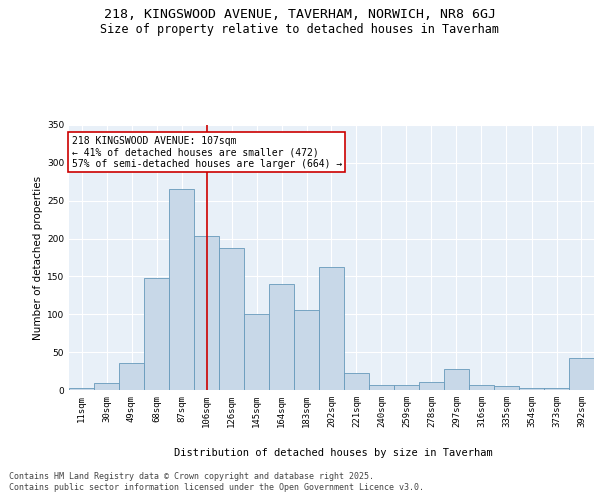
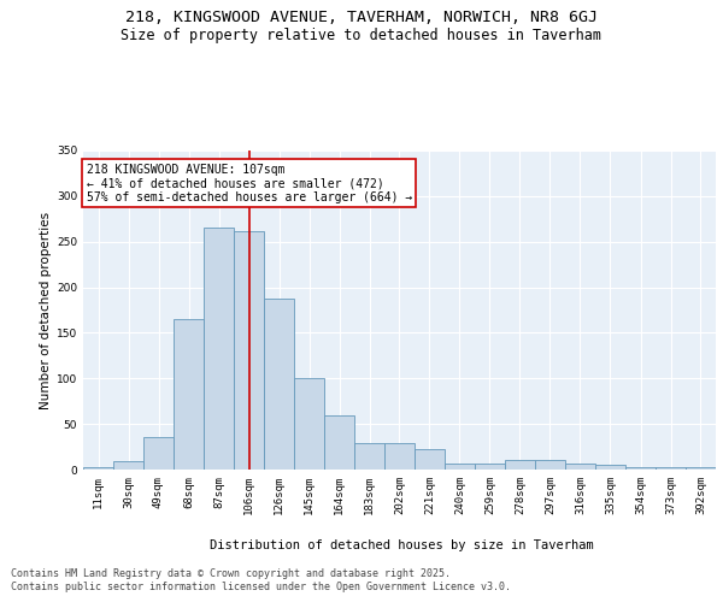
68sqm: 148 -> 165
106sqm: 204 -> 262
164sqm: 140 -> 60
183sqm: 106 -> 29
202sqm: 162 -> 29
297sqm: 28 -> 10
392sqm: 42 -> 3
